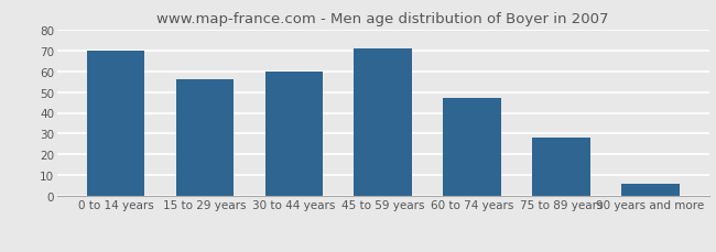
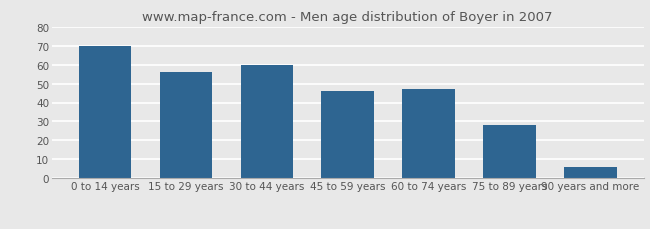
45 to 59 years: 71 -> 46
